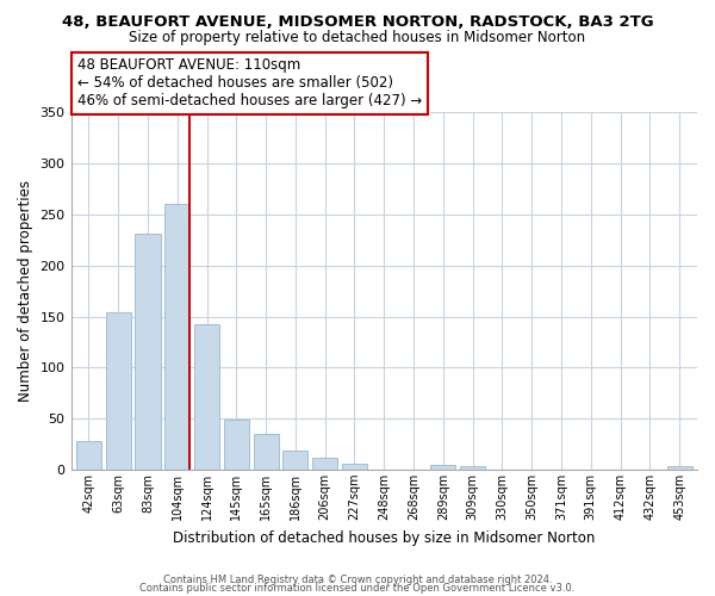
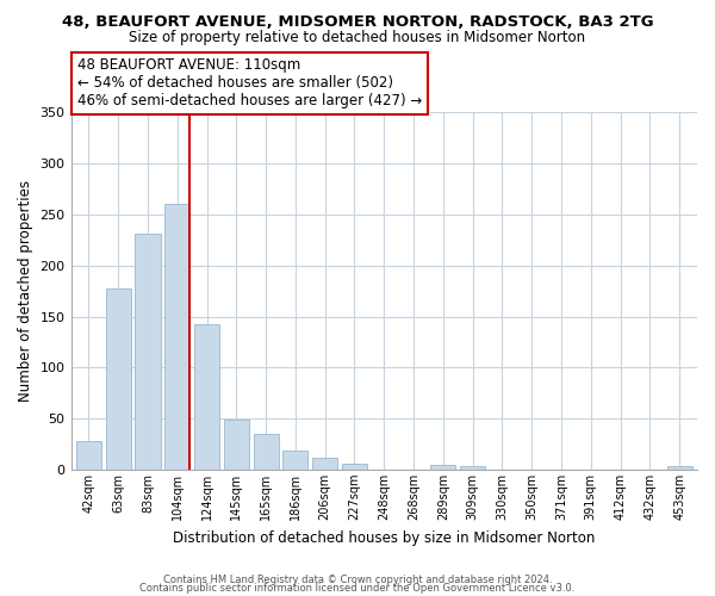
63sqm: 154 -> 178
